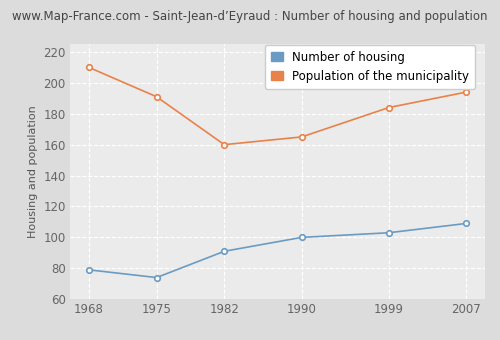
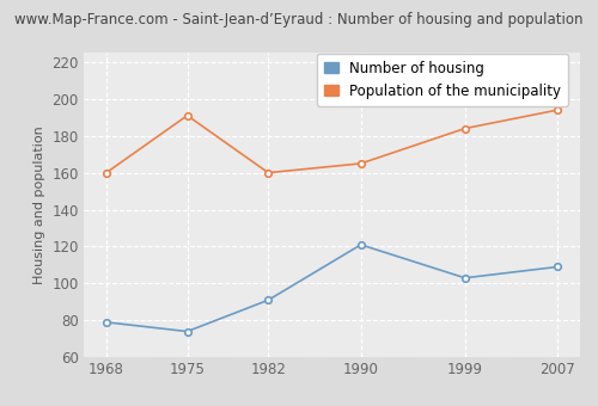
Population of the municipality/1968: 210 -> 160
Number of housing/1990: 100 -> 121
